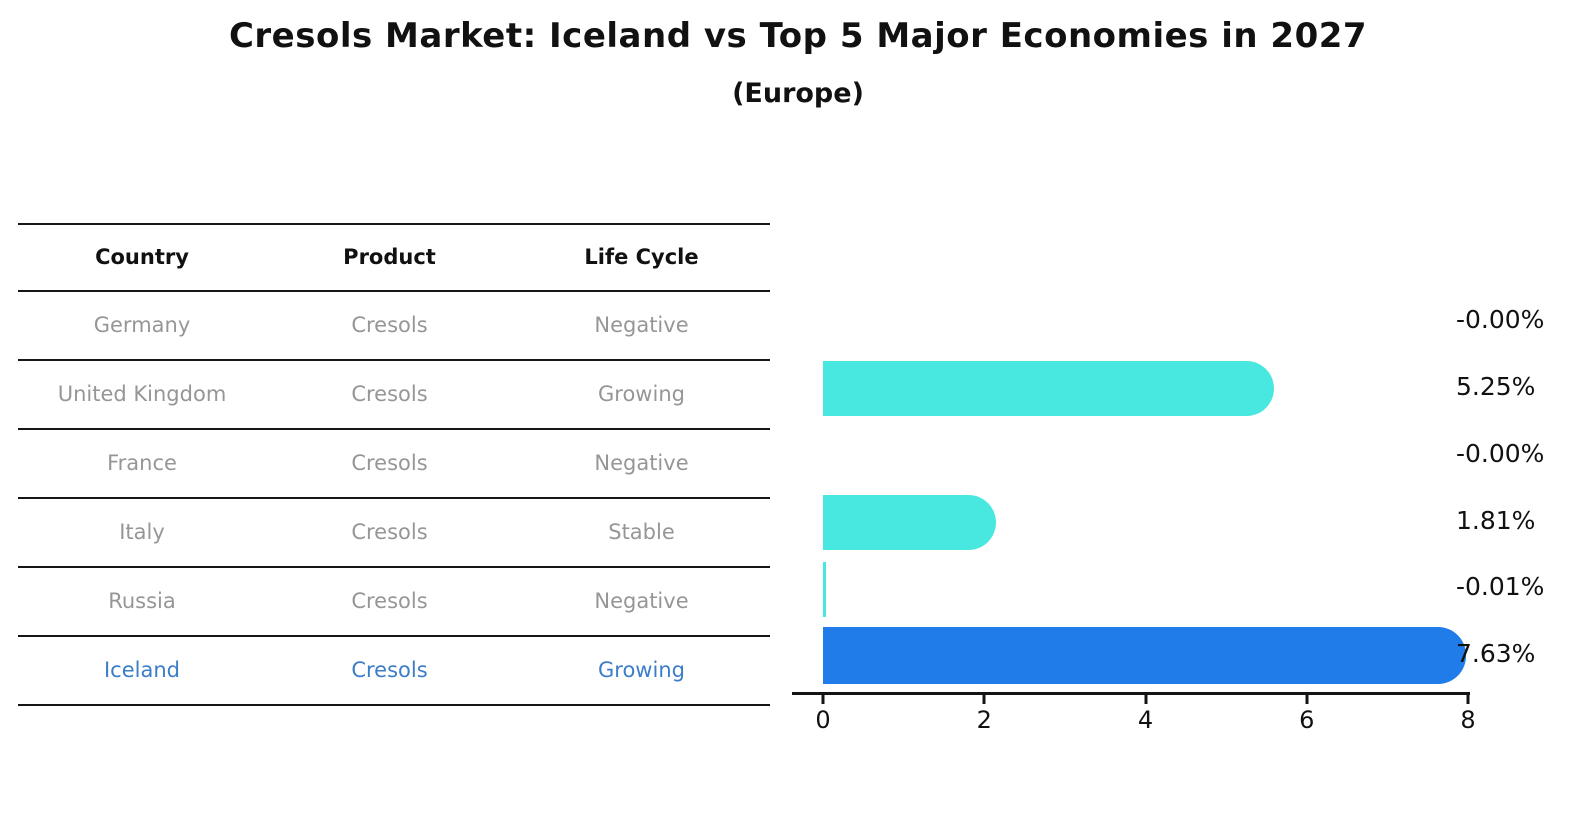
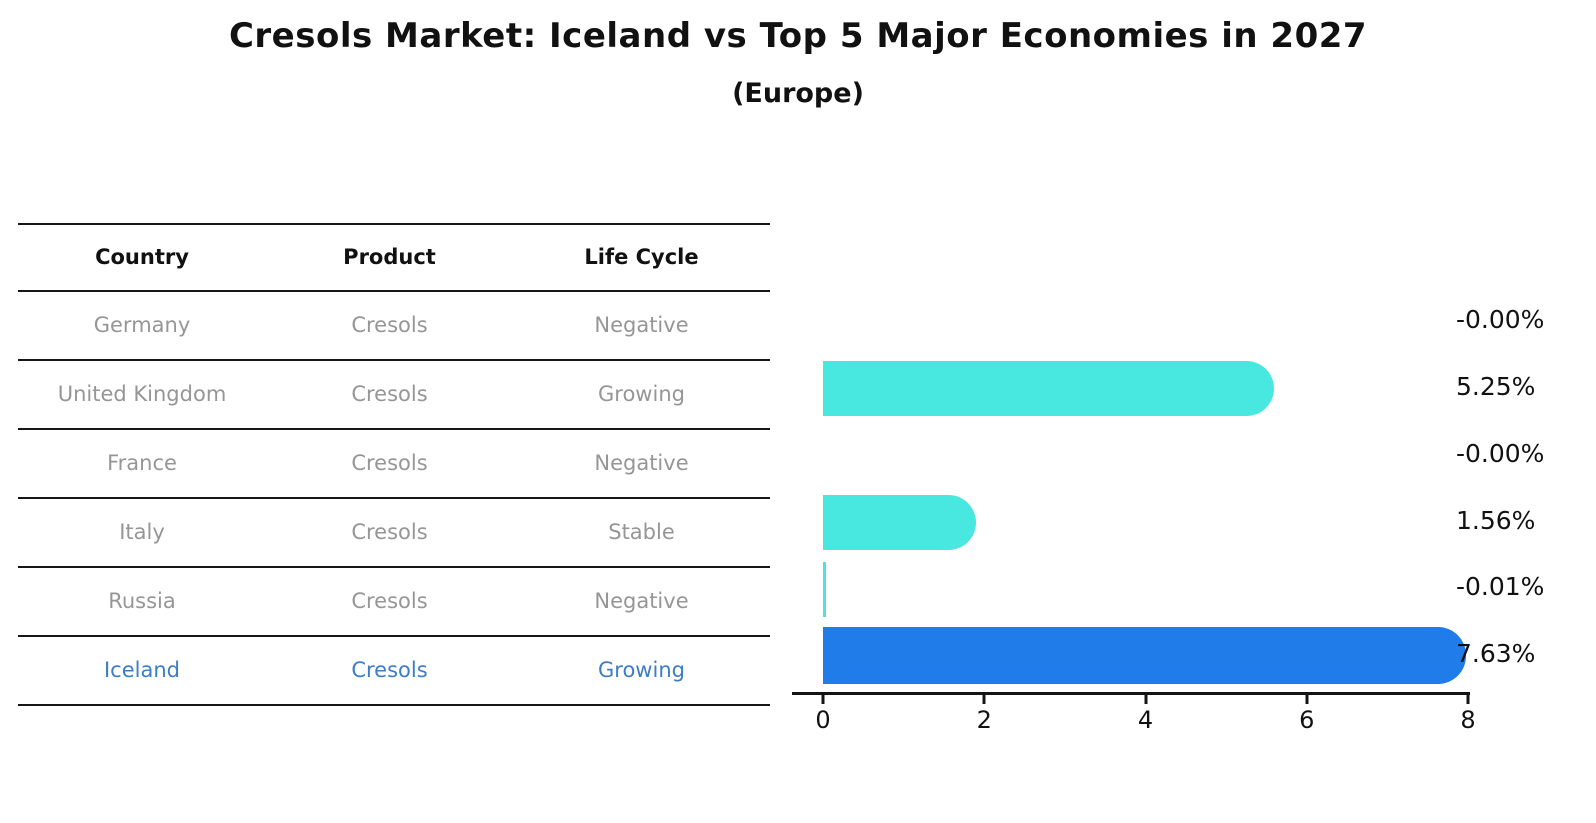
Italy: 1.81% -> 1.56%
